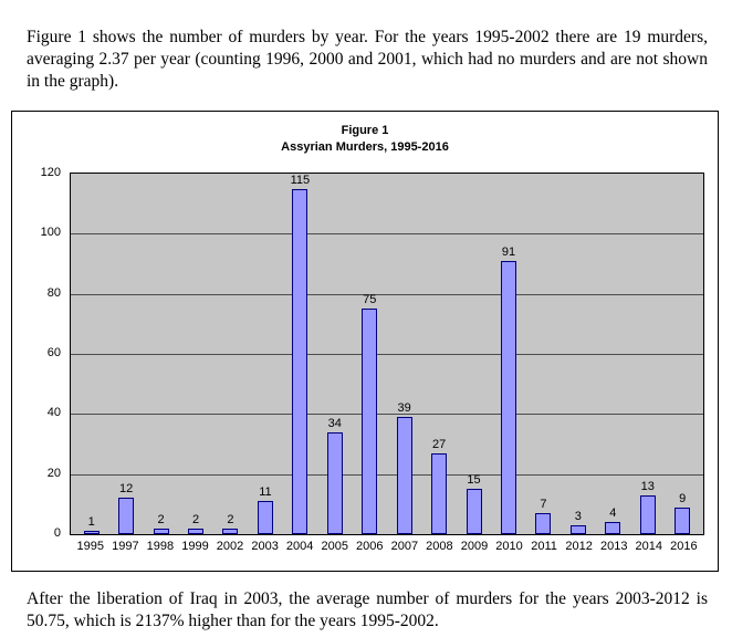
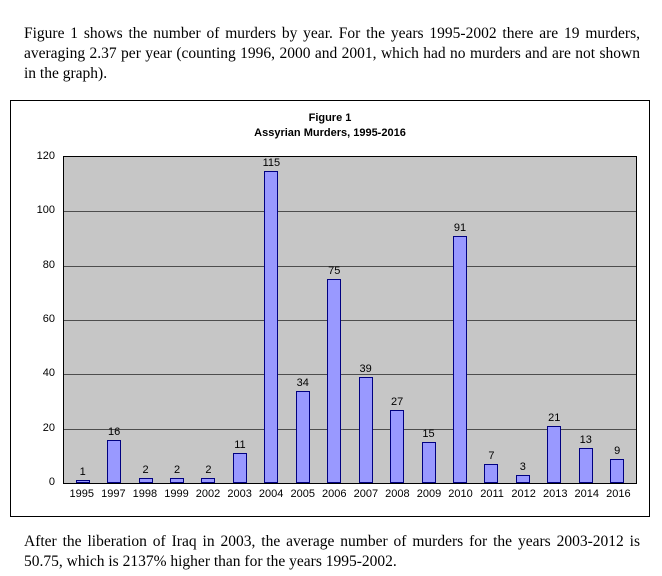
1997: 12 -> 16
2013: 4 -> 21
